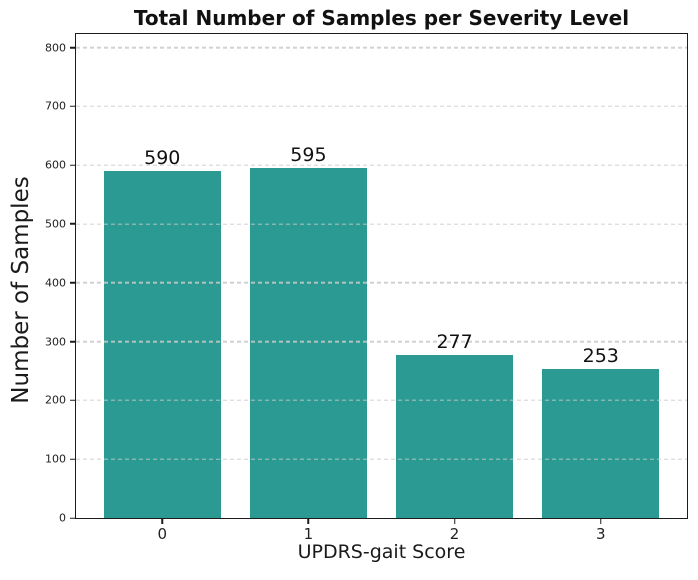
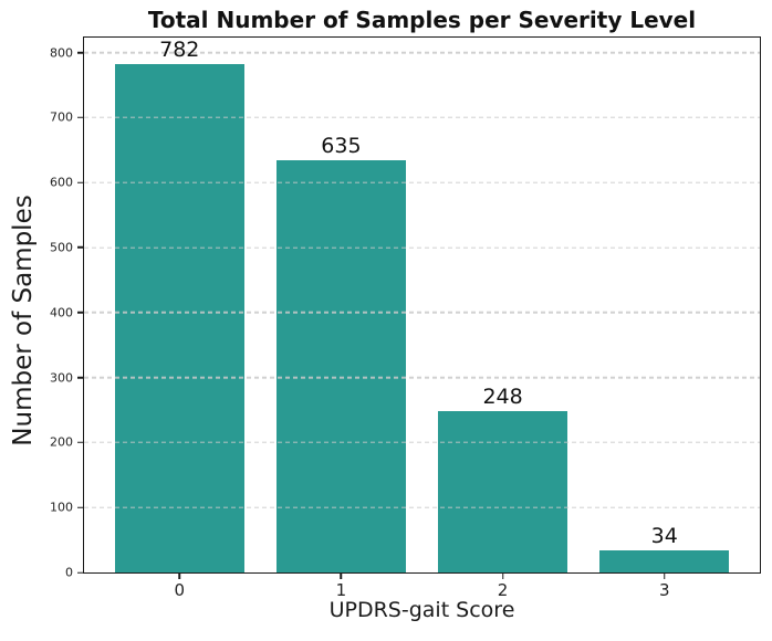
0: 590 -> 782
1: 595 -> 635
2: 277 -> 248
3: 253 -> 34
